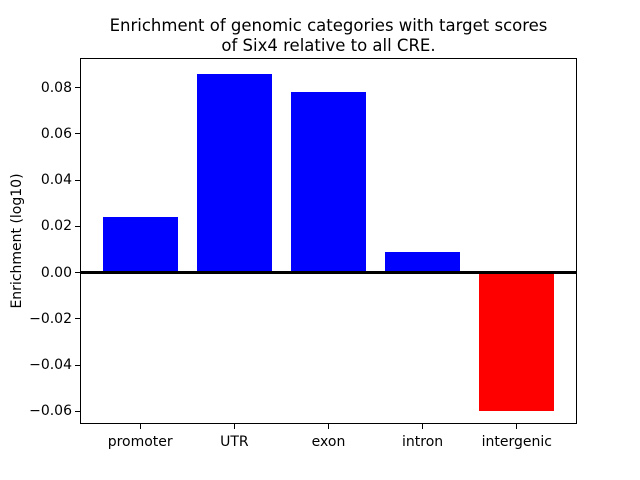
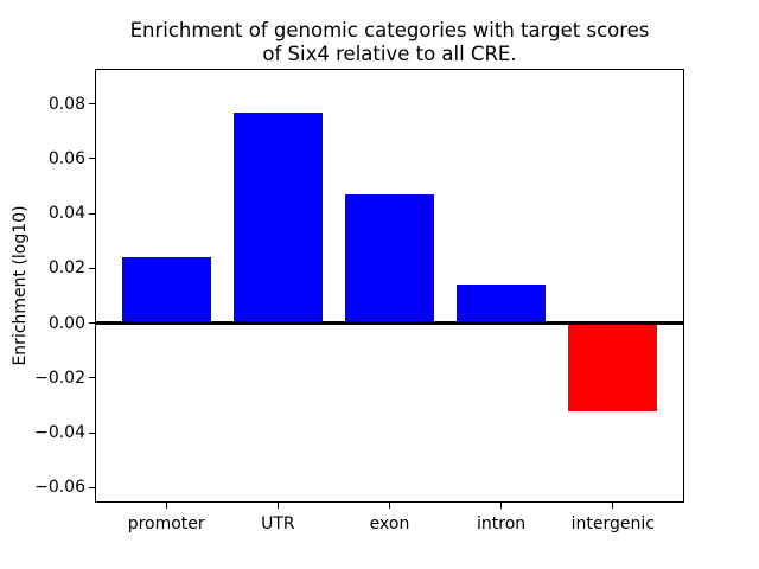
UTR: 0.086 -> 0.077
exon: 0.078 -> 0.047
intron: 0.009 -> 0.014
intergenic: -0.060 -> -0.032
